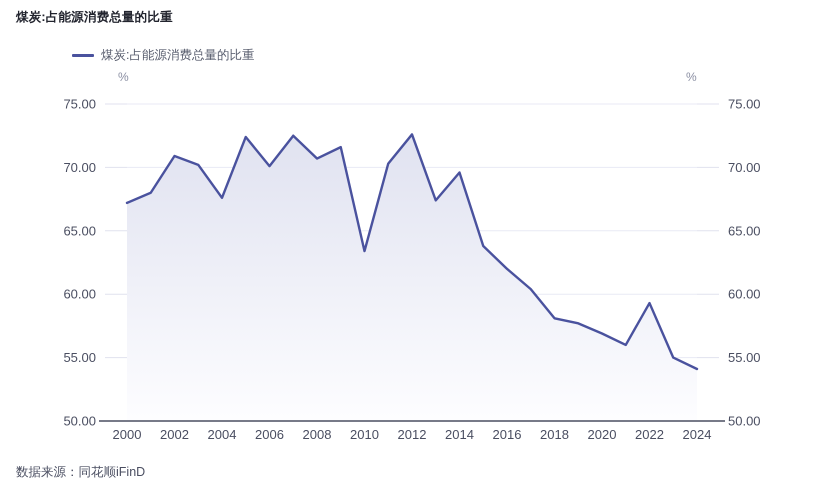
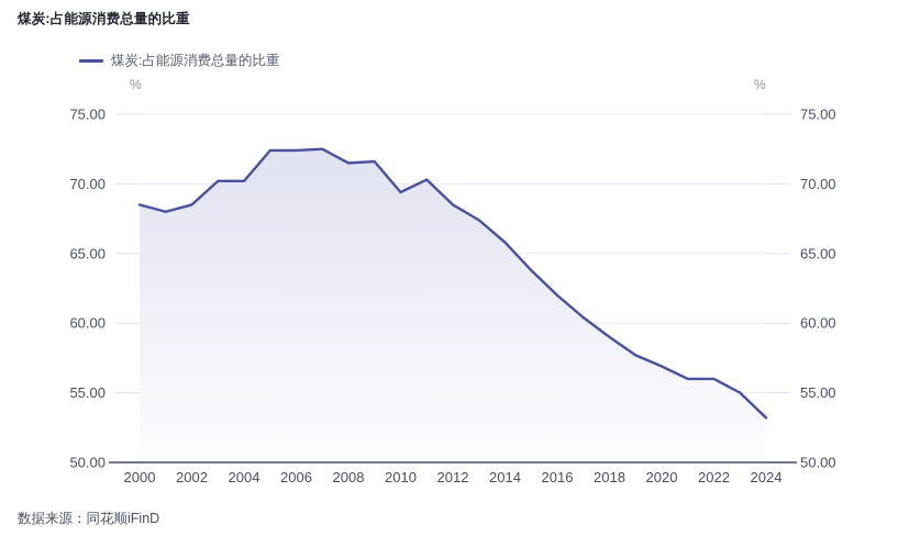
2000: 67.2 -> 68.5
2002: 70.9 -> 68.5
2004: 67.6 -> 70.2
2006: 70.1 -> 72.4
2008: 70.7 -> 71.5
2010: 63.4 -> 69.4
2012: 72.6 -> 68.5
2014: 69.6 -> 65.8
2018: 58.1 -> 59.0
2022: 59.3 -> 56.0
2024: 54.1 -> 53.2
